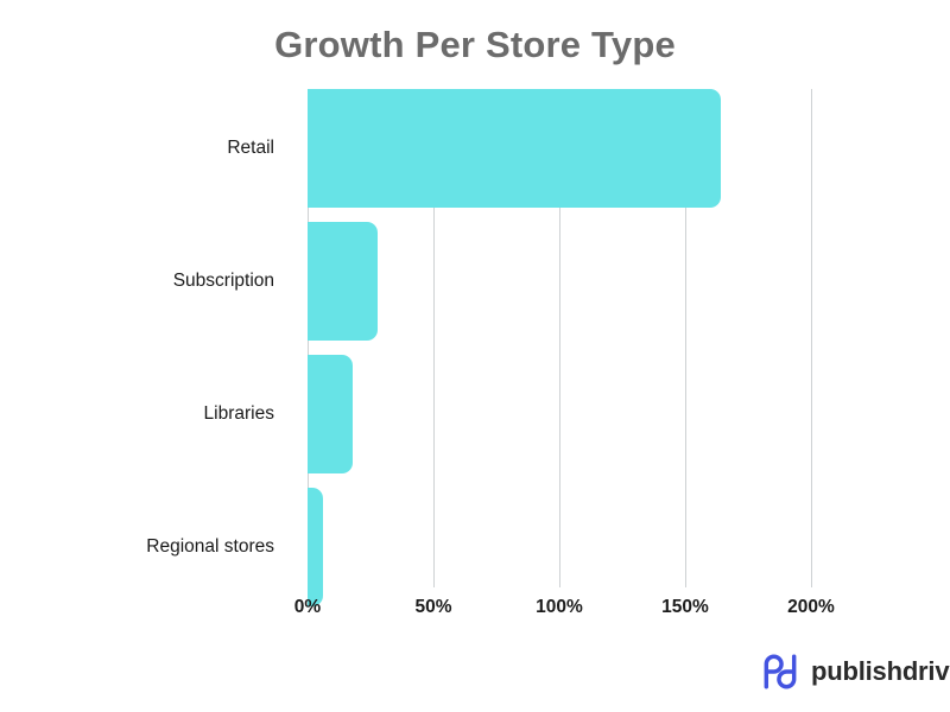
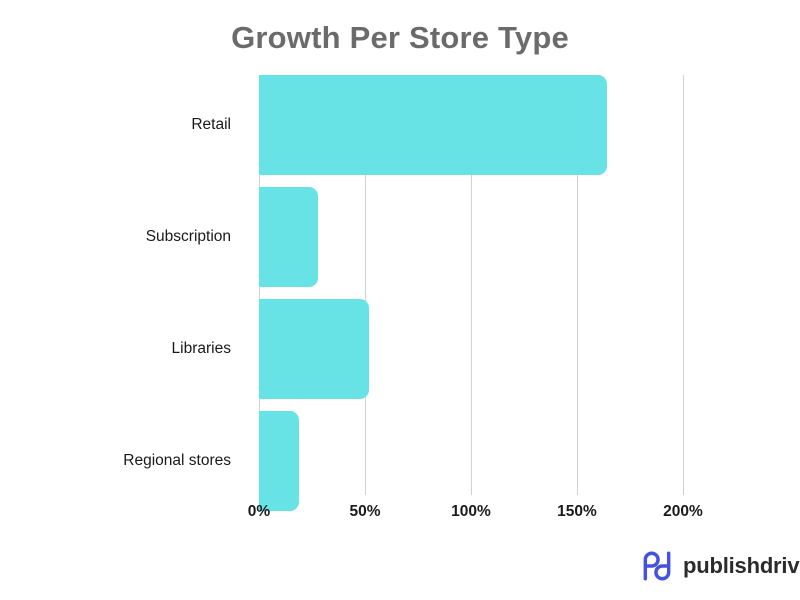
Libraries: 18% -> 52%
Regional stores: 6% -> 19%
